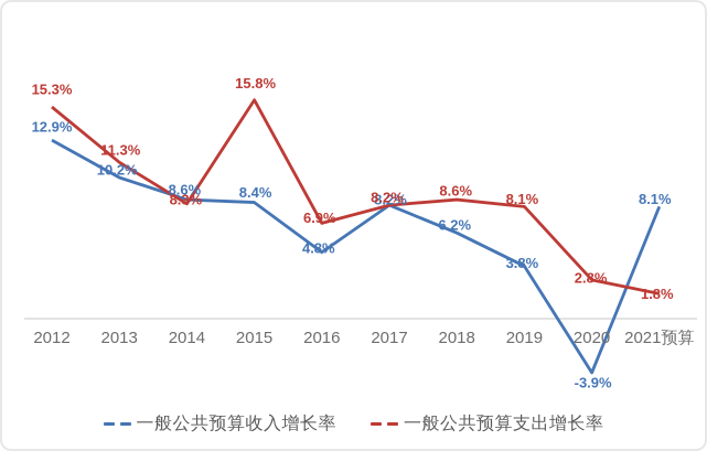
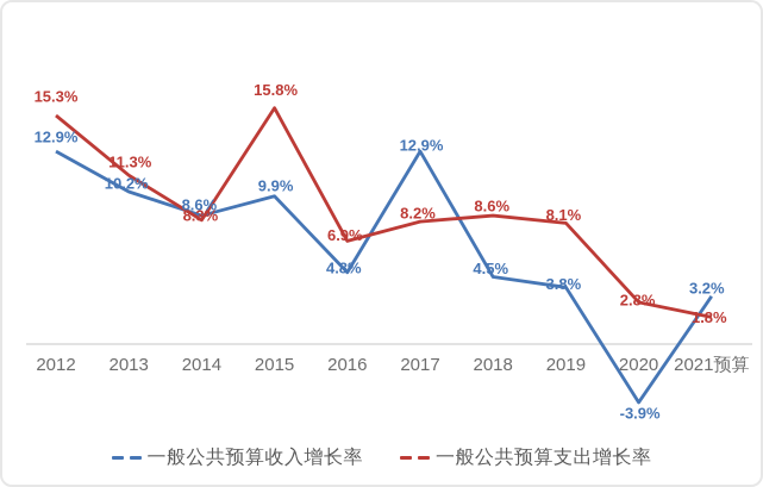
一般公共预算收入增长率/2015: 8.4% -> 9.9%
一般公共预算收入增长率/2017: 8.2% -> 12.9%
一般公共预算收入增长率/2018: 6.2% -> 4.5%
一般公共预算收入增长率/2021预算: 8.1% -> 3.2%
